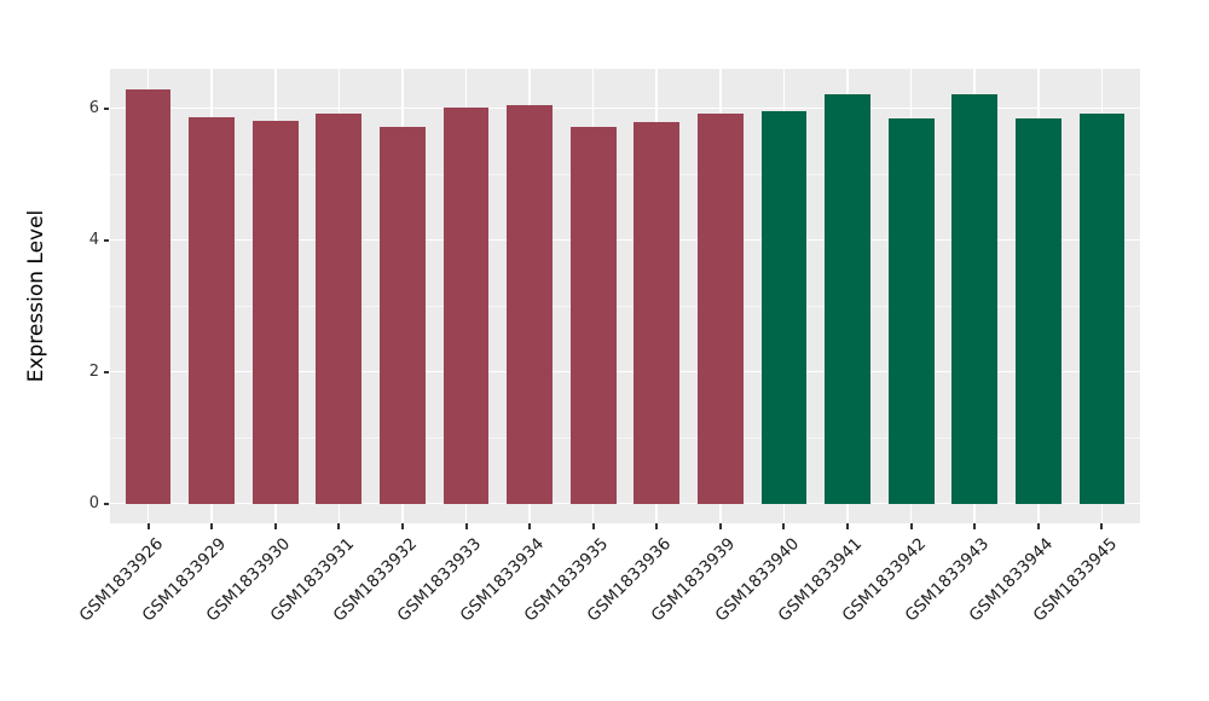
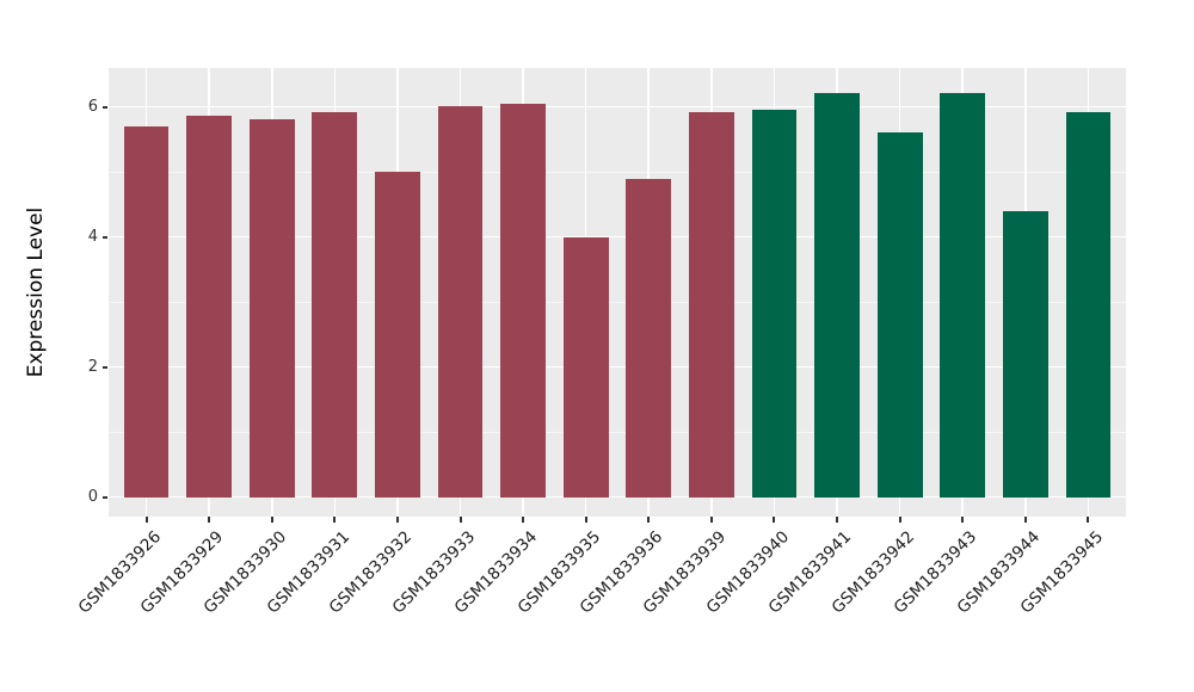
GSM1833926: 6.3 -> 5.7
GSM1833932: 5.7 -> 5.0
GSM1833935: 5.7 -> 4.0
GSM1833936: 5.8 -> 4.9
GSM1833942: 5.8 -> 5.6
GSM1833944: 5.8 -> 4.4
